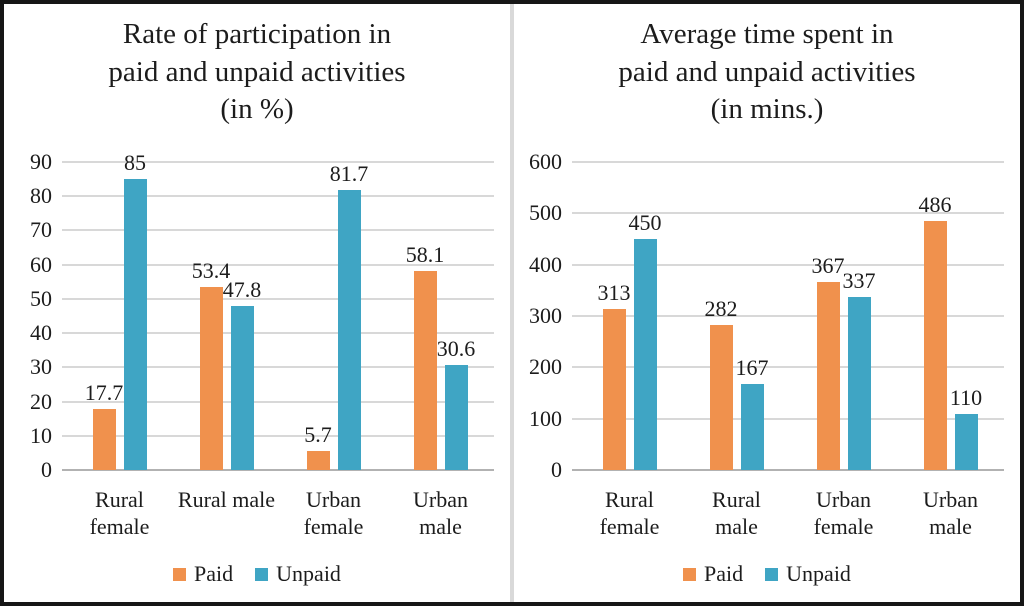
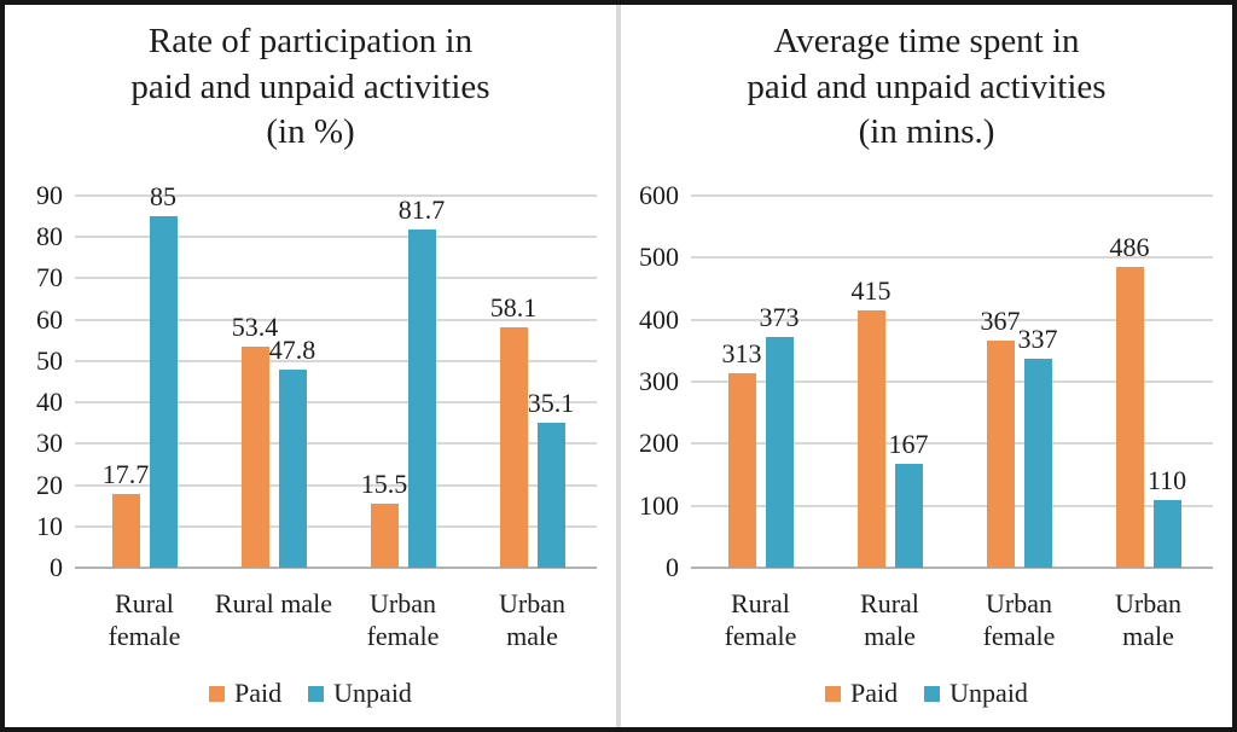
Rate of participation in paid and unpaid activities (in %)/Paid/Urban female: 5.7 -> 15.5
Rate of participation in paid and unpaid activities (in %)/Unpaid/Urban male: 30.6 -> 35.1
Average time spent in paid and unpaid activities (in mins.)/Unpaid/Rural female: 450 -> 373
Average time spent in paid and unpaid activities (in mins.)/Paid/Rural male: 282 -> 415
